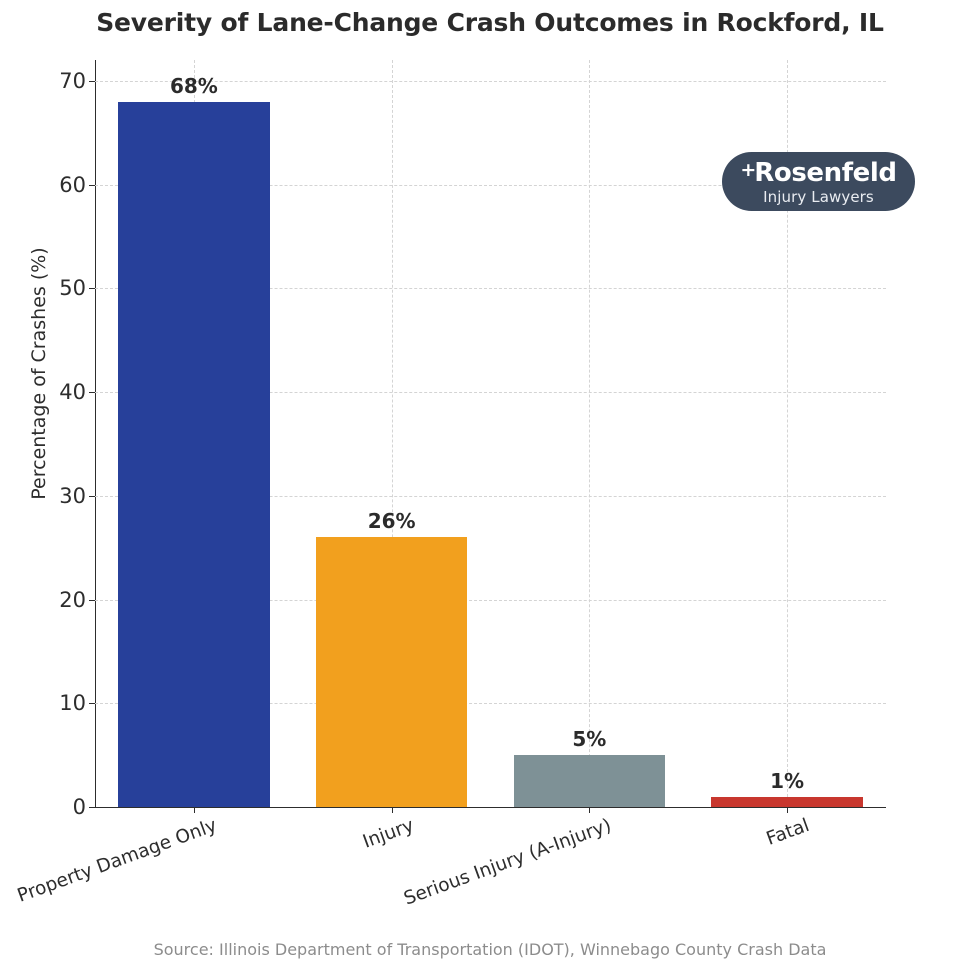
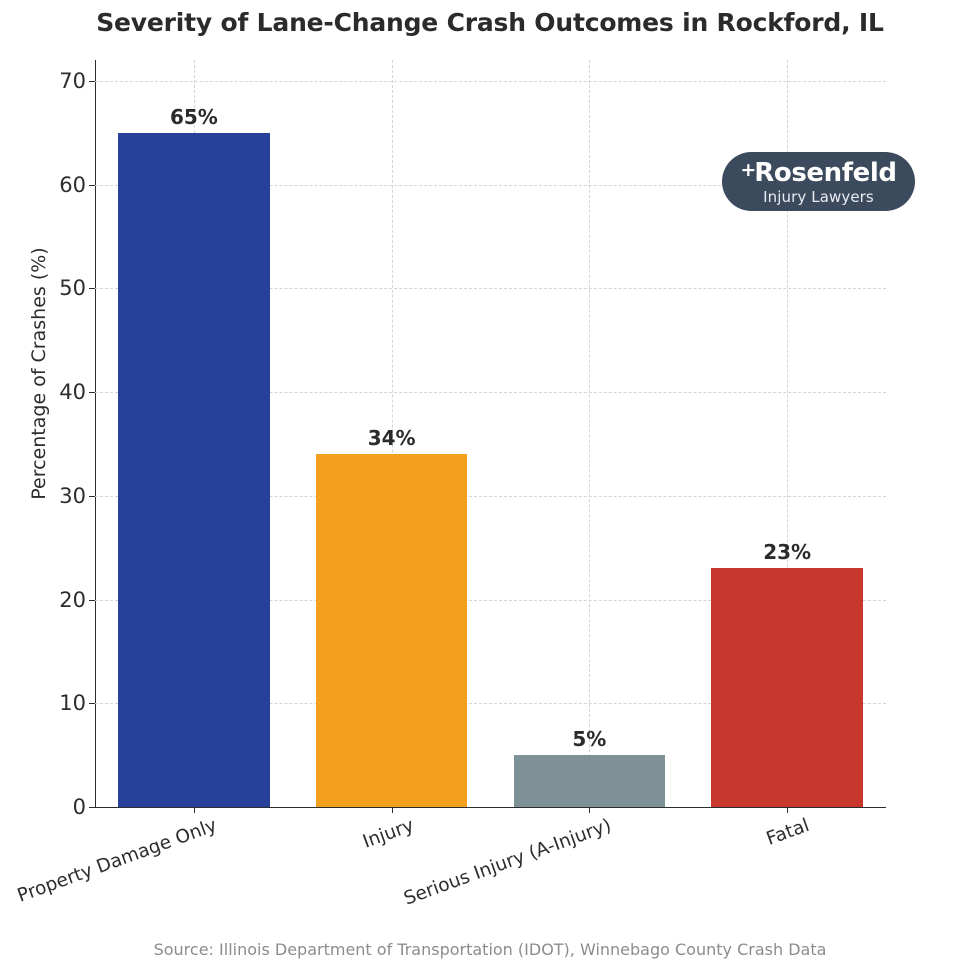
Property Damage Only: 68% -> 65%
Injury: 26% -> 34%
Fatal: 1% -> 23%
